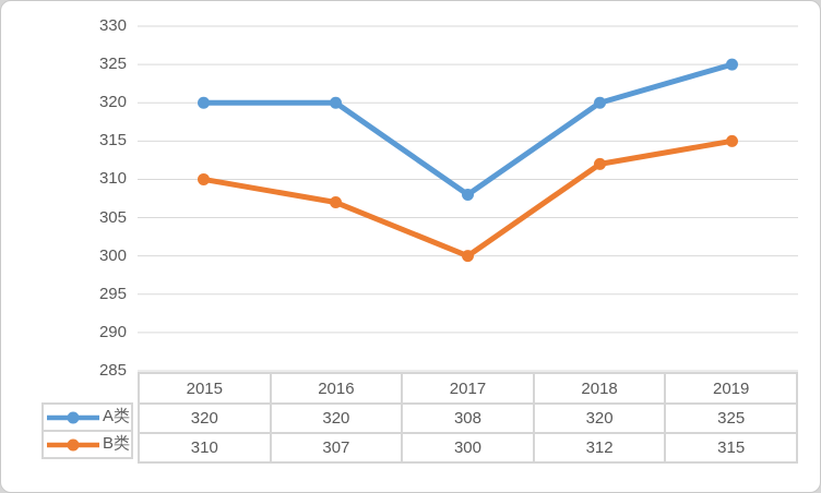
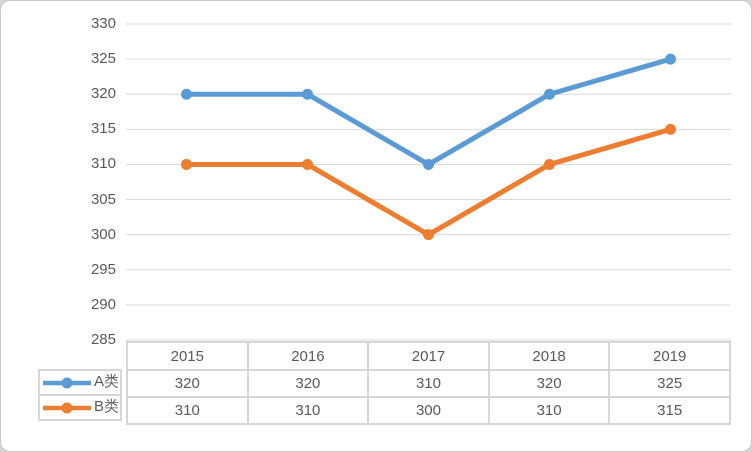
B类/2016: 307 -> 310
A类/2017: 308 -> 310
B类/2018: 312 -> 310
